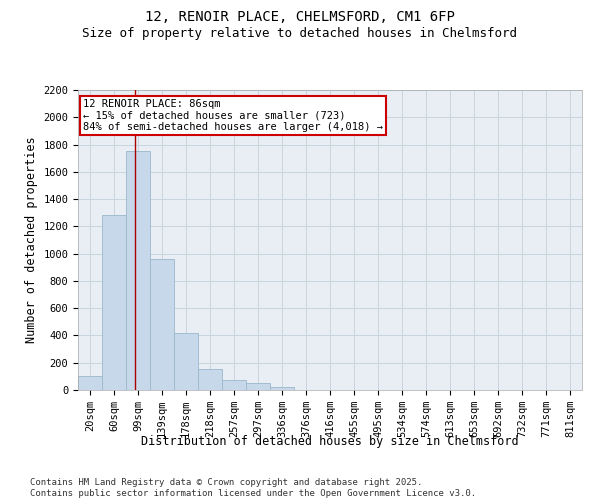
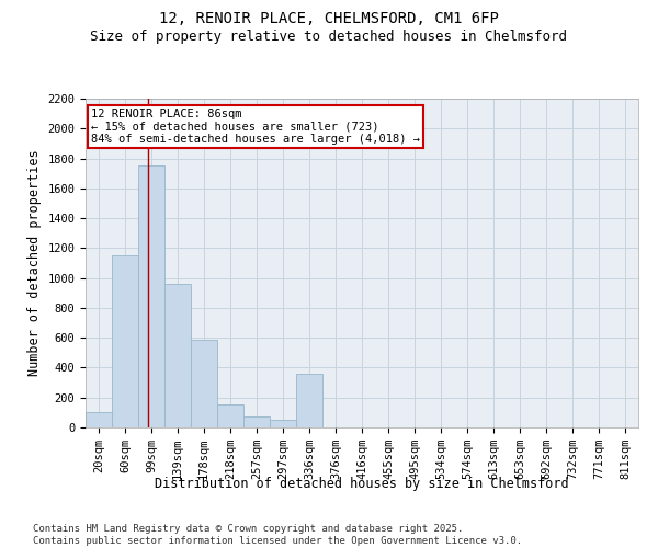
60sqm: 1280 -> 1150
178sqm: 420 -> 590
336sqm: 20 -> 360
